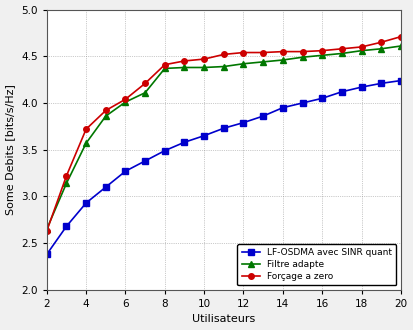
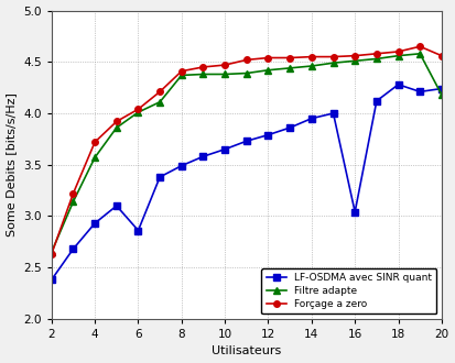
LF-OSDMA avec SINR quant/6: 3.27 -> 2.86
LF-OSDMA avec SINR quant/16: 4.05 -> 3.04
LF-OSDMA avec SINR quant/18: 4.17 -> 4.28
Filtre adapte/20: 4.61 -> 4.18
Forçage a zero/20: 4.71 -> 4.56
